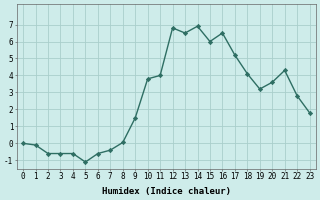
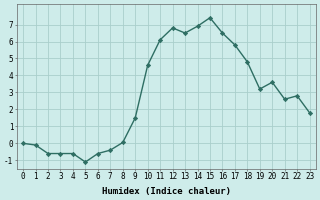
10: 3.8 -> 4.6
11: 4.0 -> 6.1
15: 6.0 -> 7.4
17: 5.2 -> 5.8
18: 4.1 -> 4.8
21: 4.3 -> 2.6
